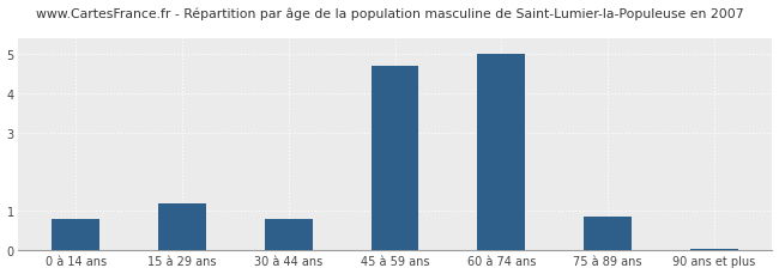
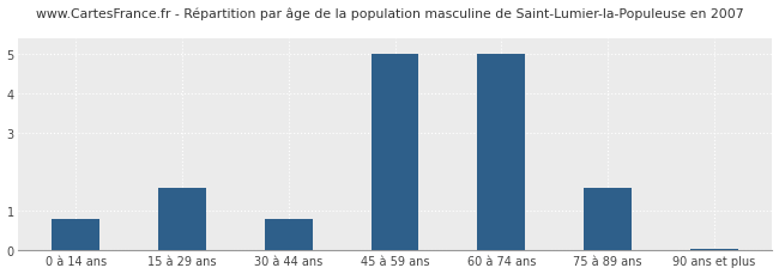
15 à 29 ans: 1.20 -> 1.60
45 à 59 ans: 4.70 -> 5.00
75 à 89 ans: 0.85 -> 1.60
